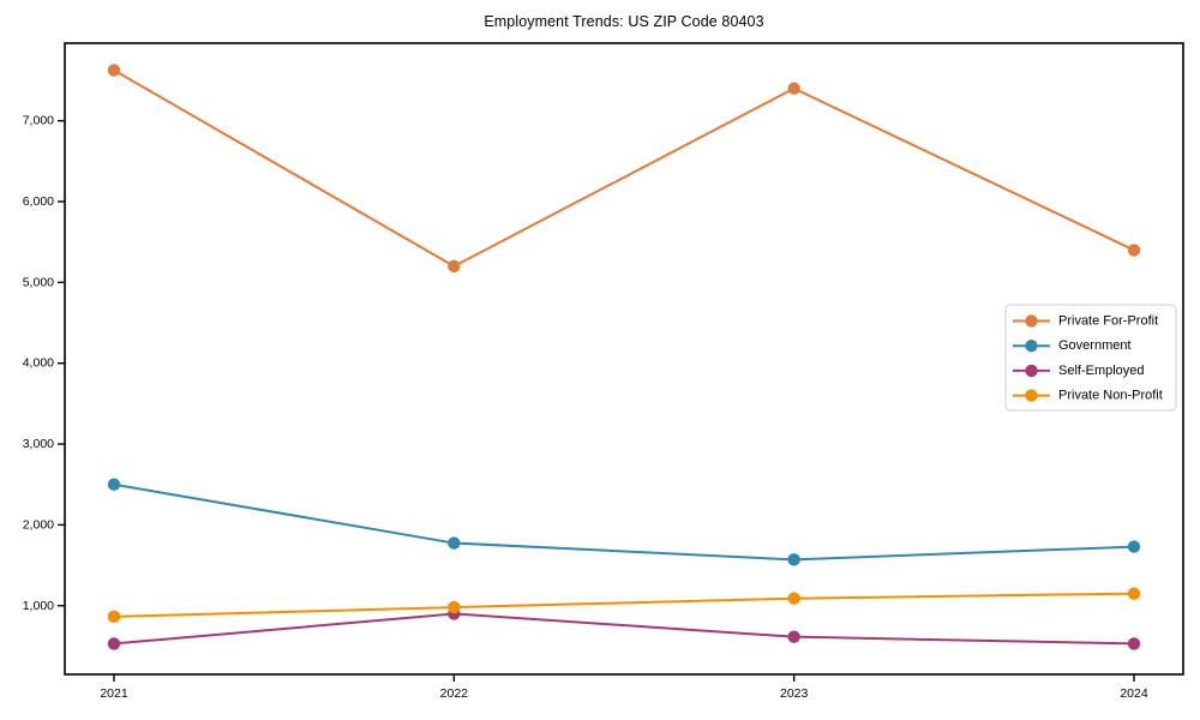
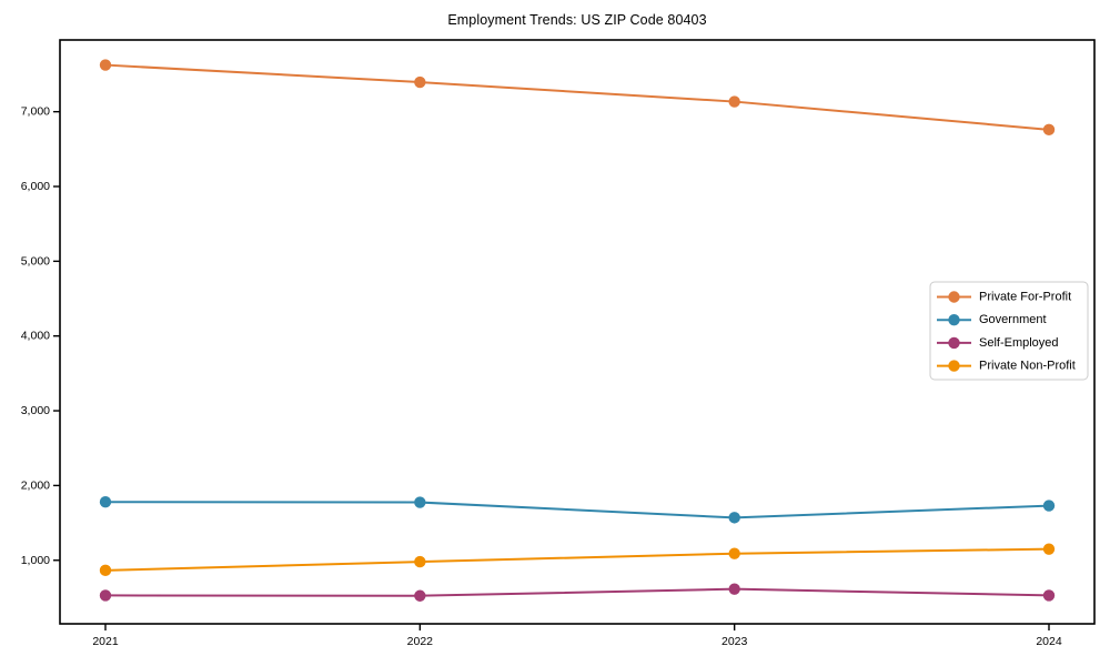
Government/2021: 2500 -> 1800
Private For-Profit/2022: 5200 -> 7400
Self-Employed/2022: 900 -> 500
Private For-Profit/2023: 7400 -> 7100
Private For-Profit/2024: 5400 -> 6800
